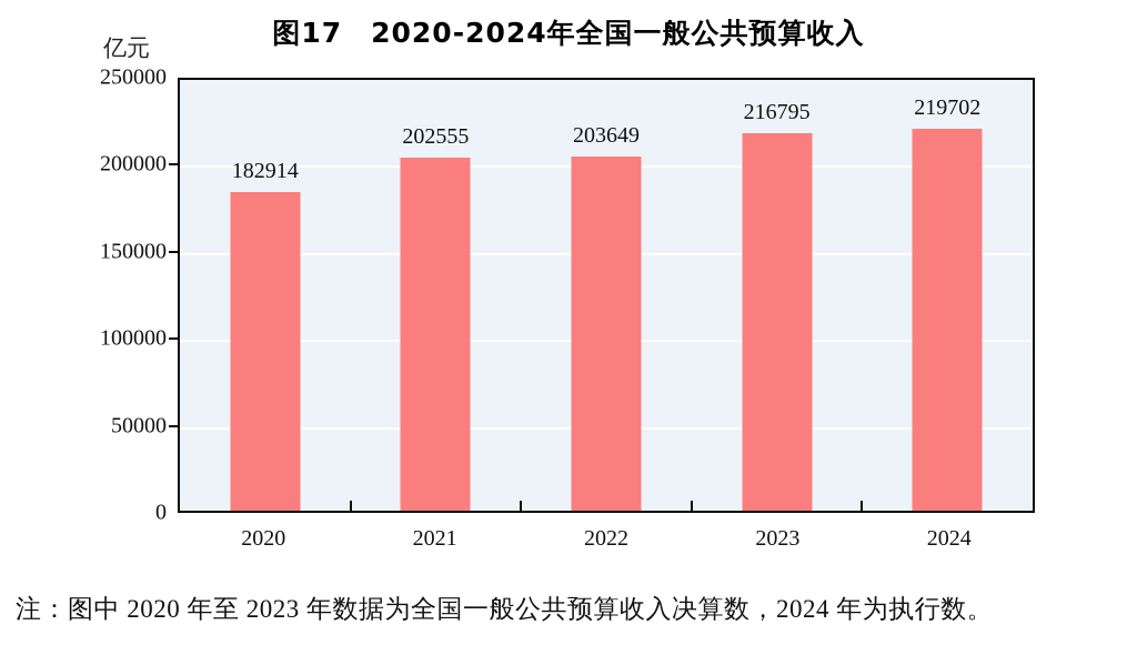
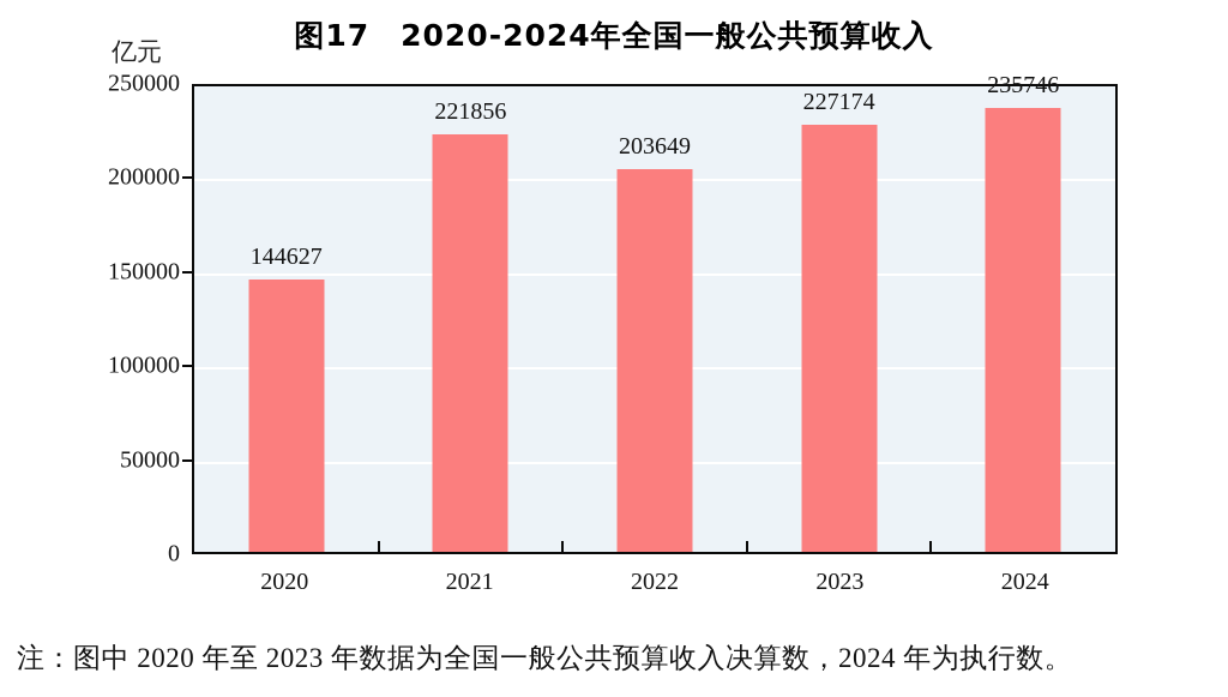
2020: 182914 -> 144627
2021: 202555 -> 221856
2023: 216795 -> 227174
2024: 219702 -> 235746
